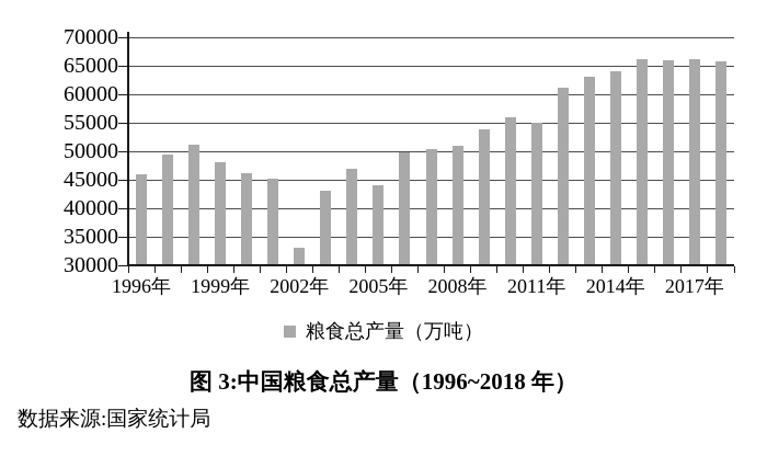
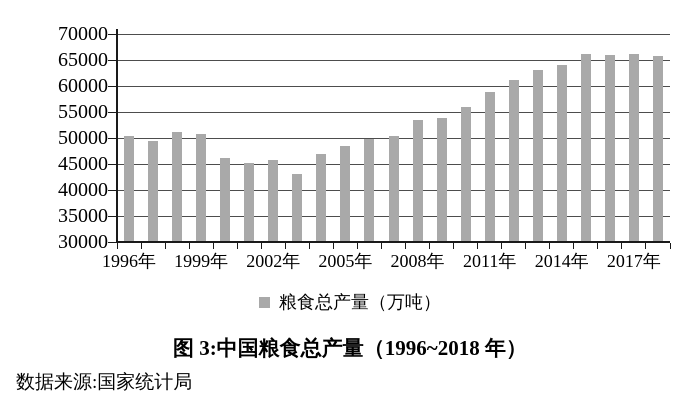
1996年: 46000 -> 50000
1999年: 48000 -> 51000
2002年: 33000 -> 46000
2005年: 44000 -> 48000
2008年: 51000 -> 53000
2011年: 55000 -> 59000
